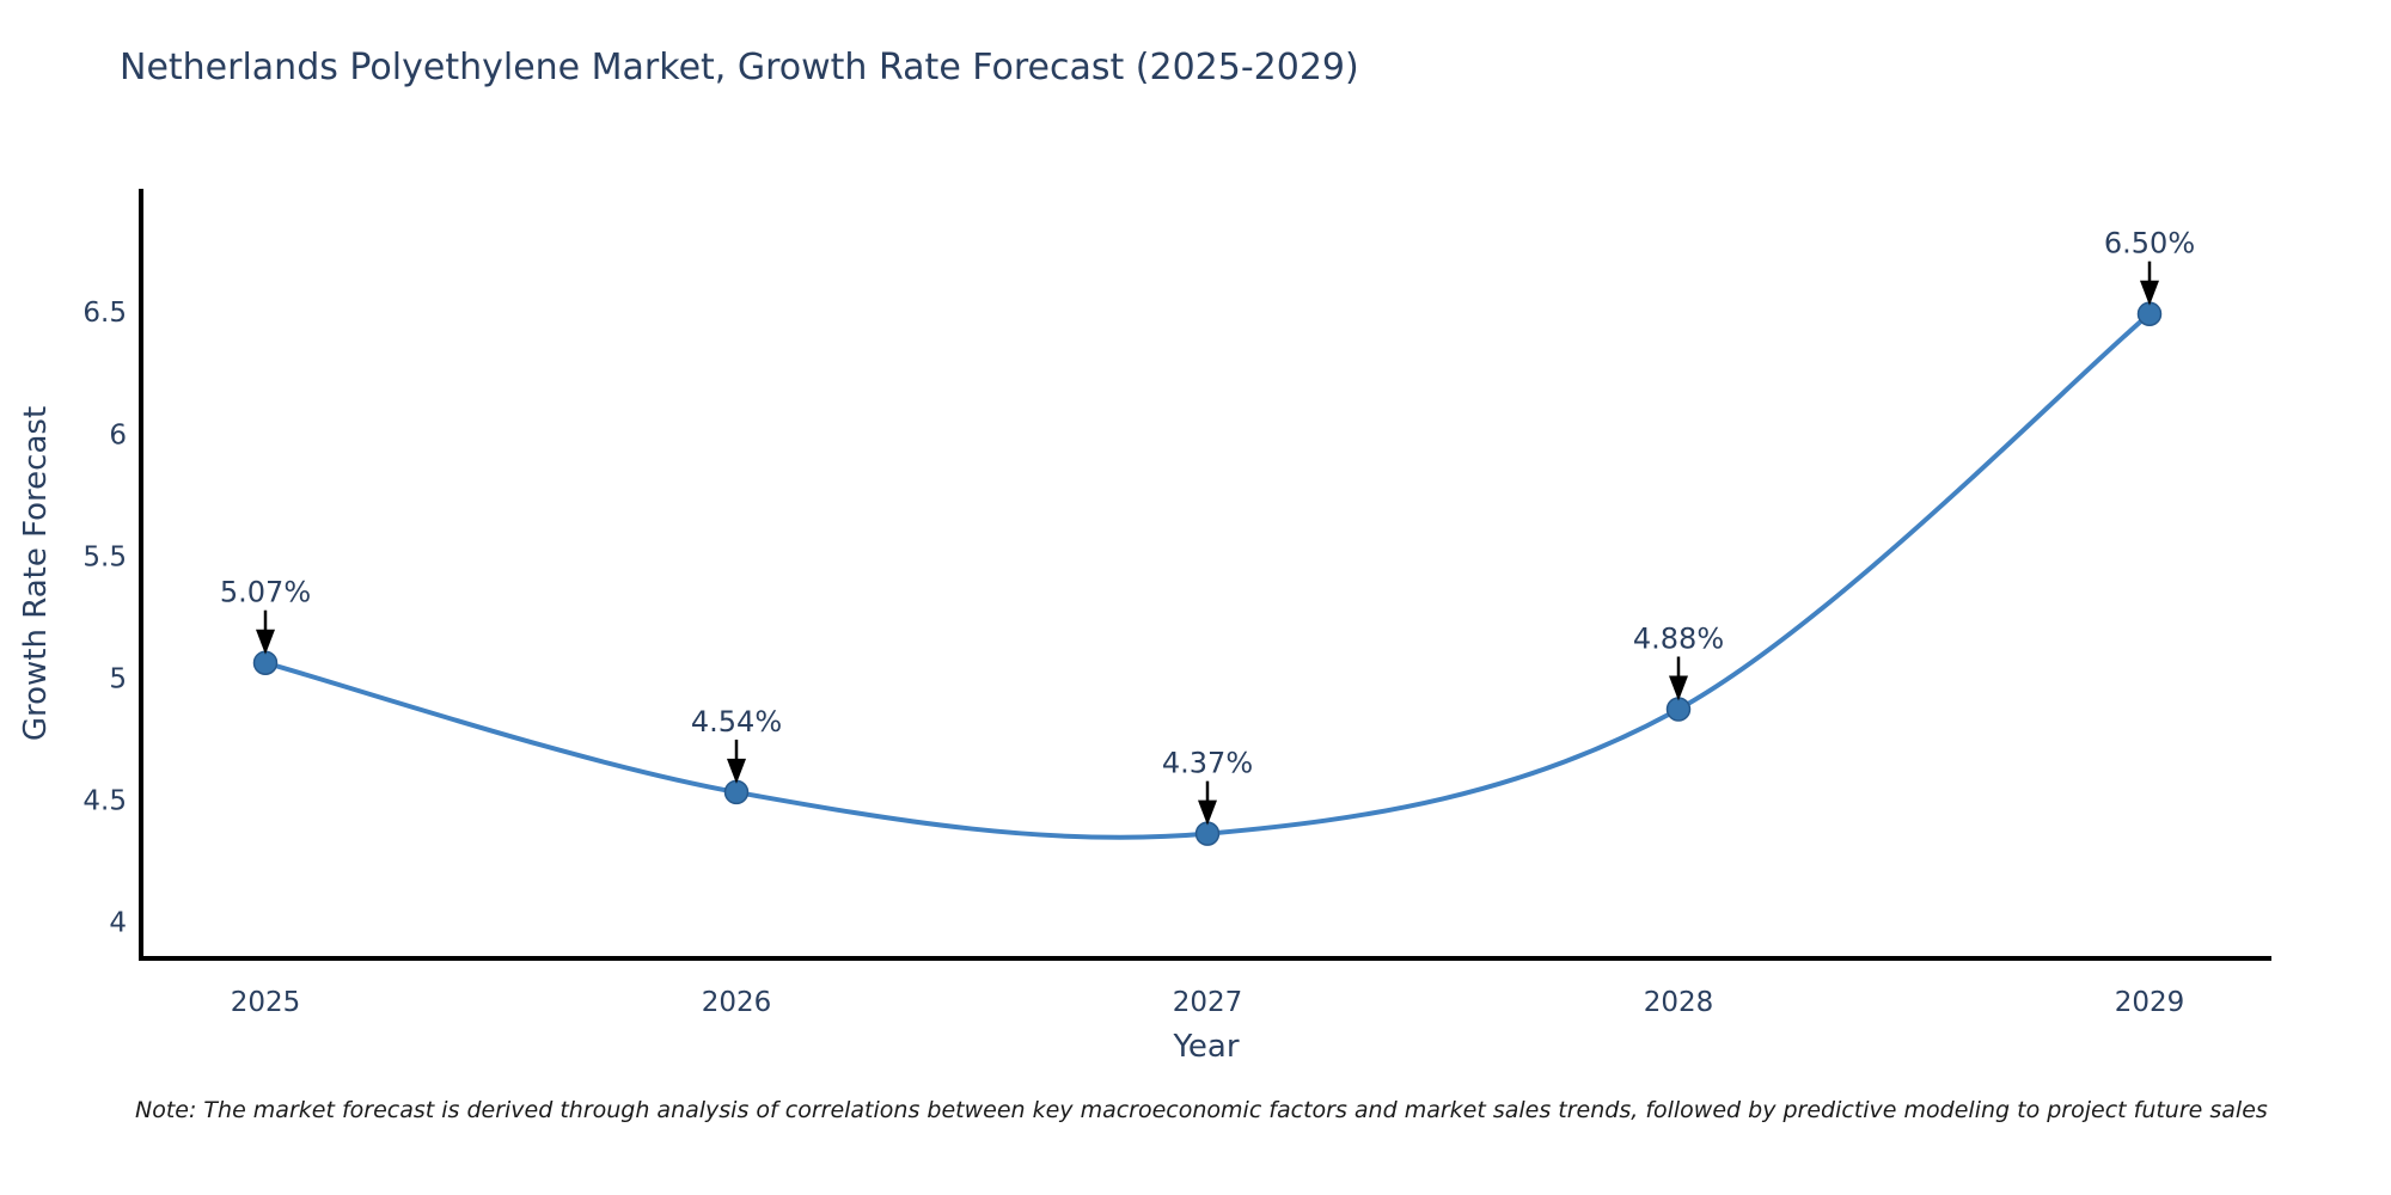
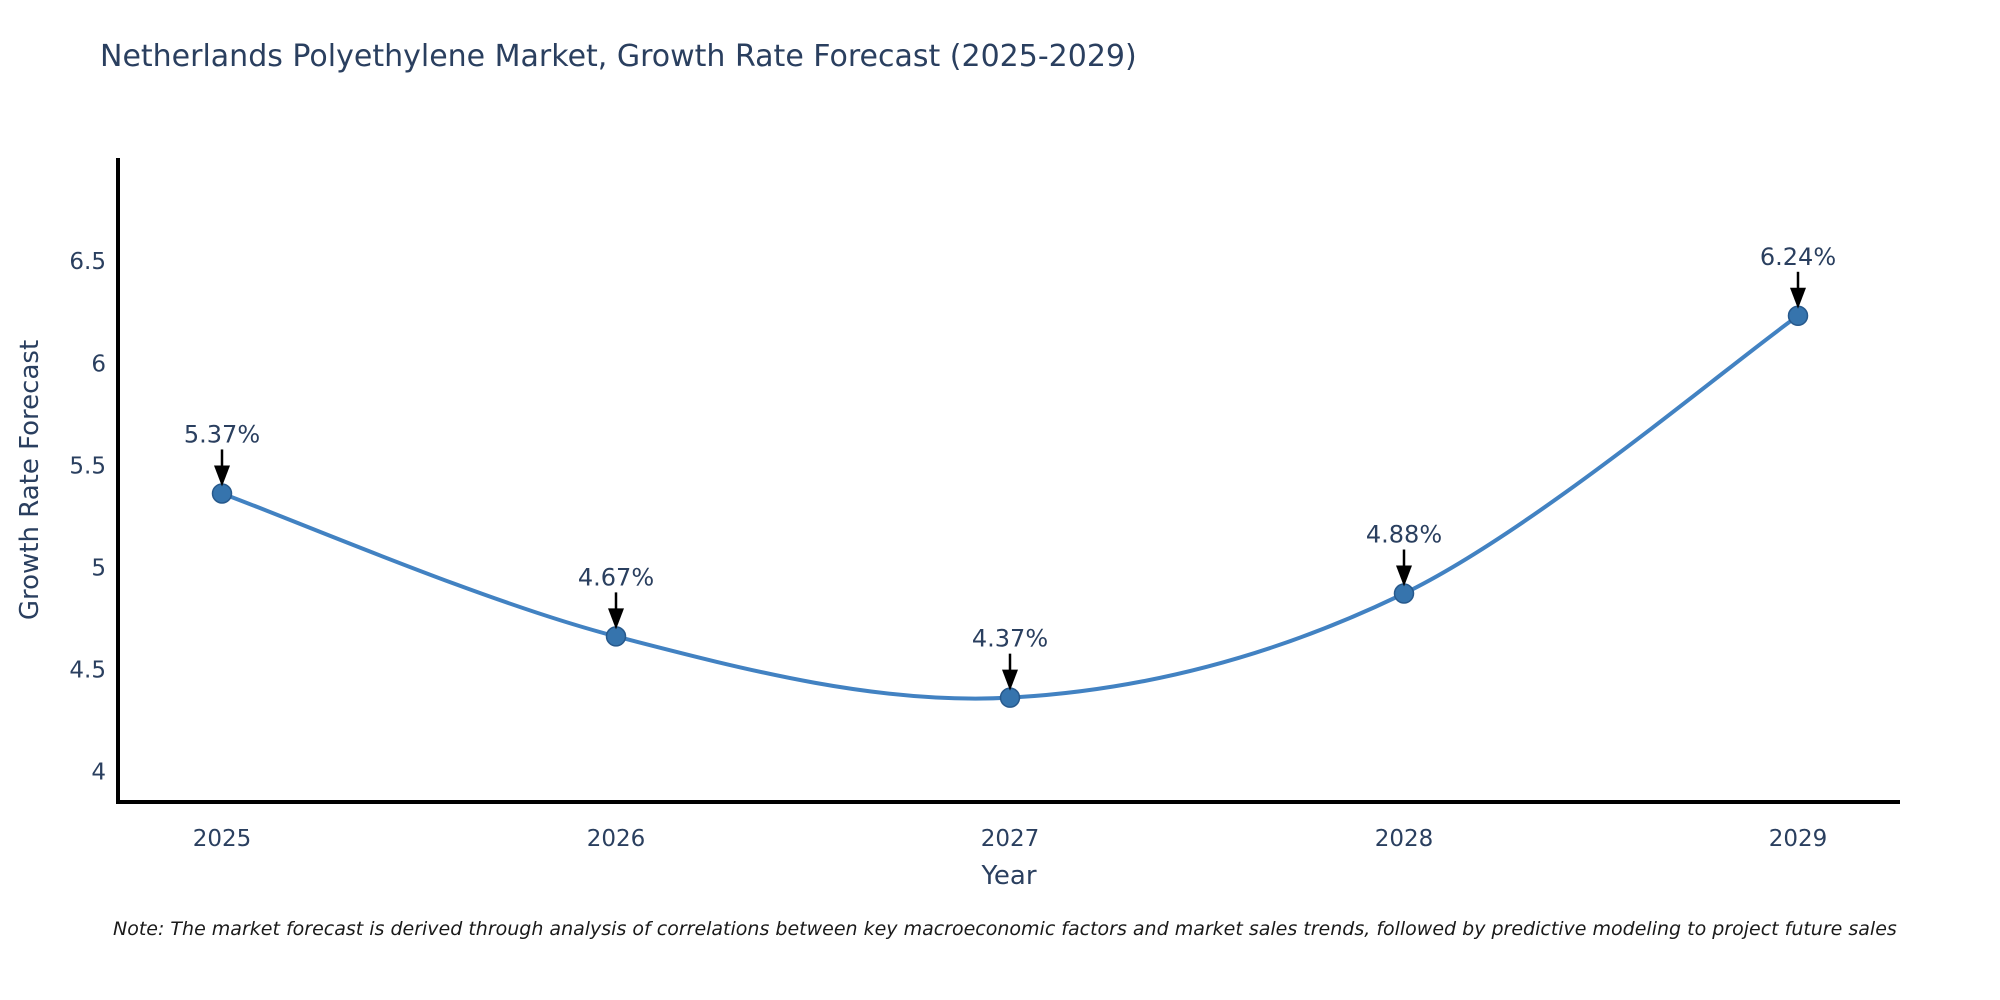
2025: 5.07% -> 5.37%
2026: 4.54% -> 4.67%
2029: 6.50% -> 6.24%
